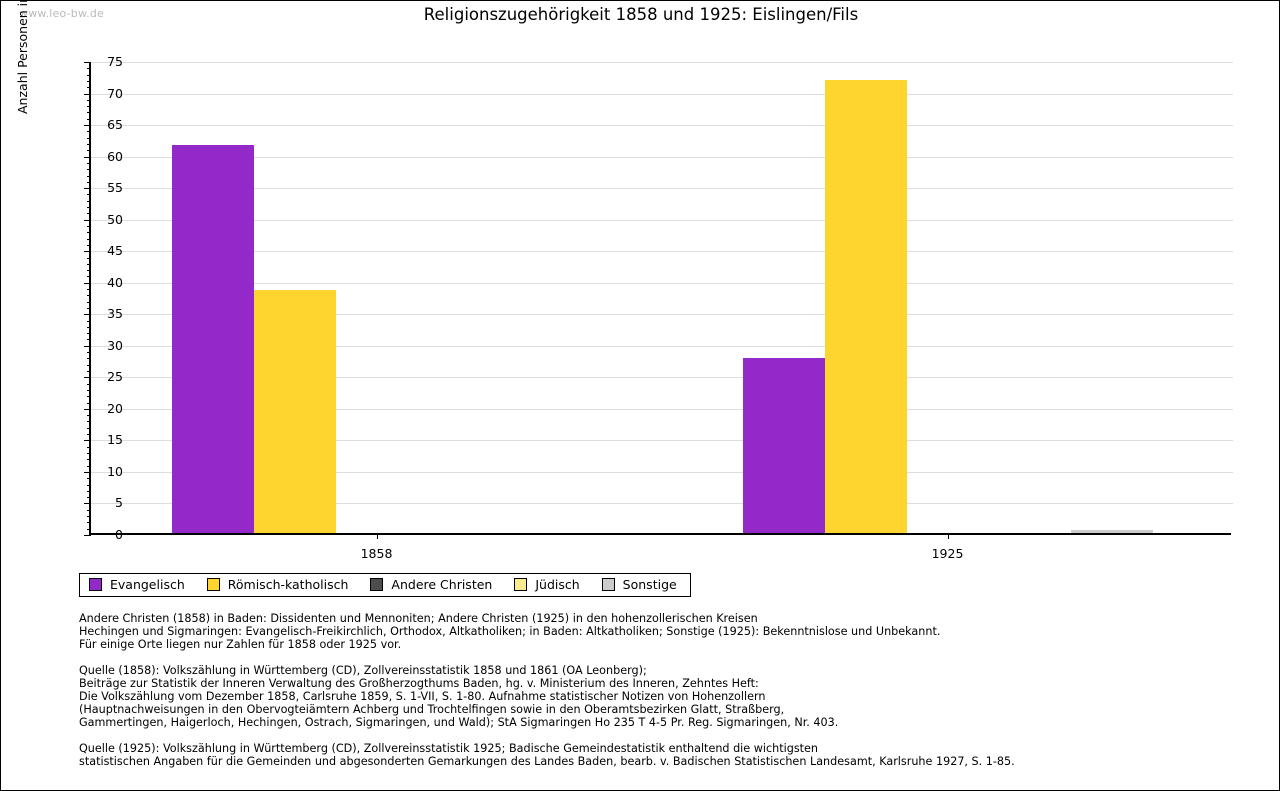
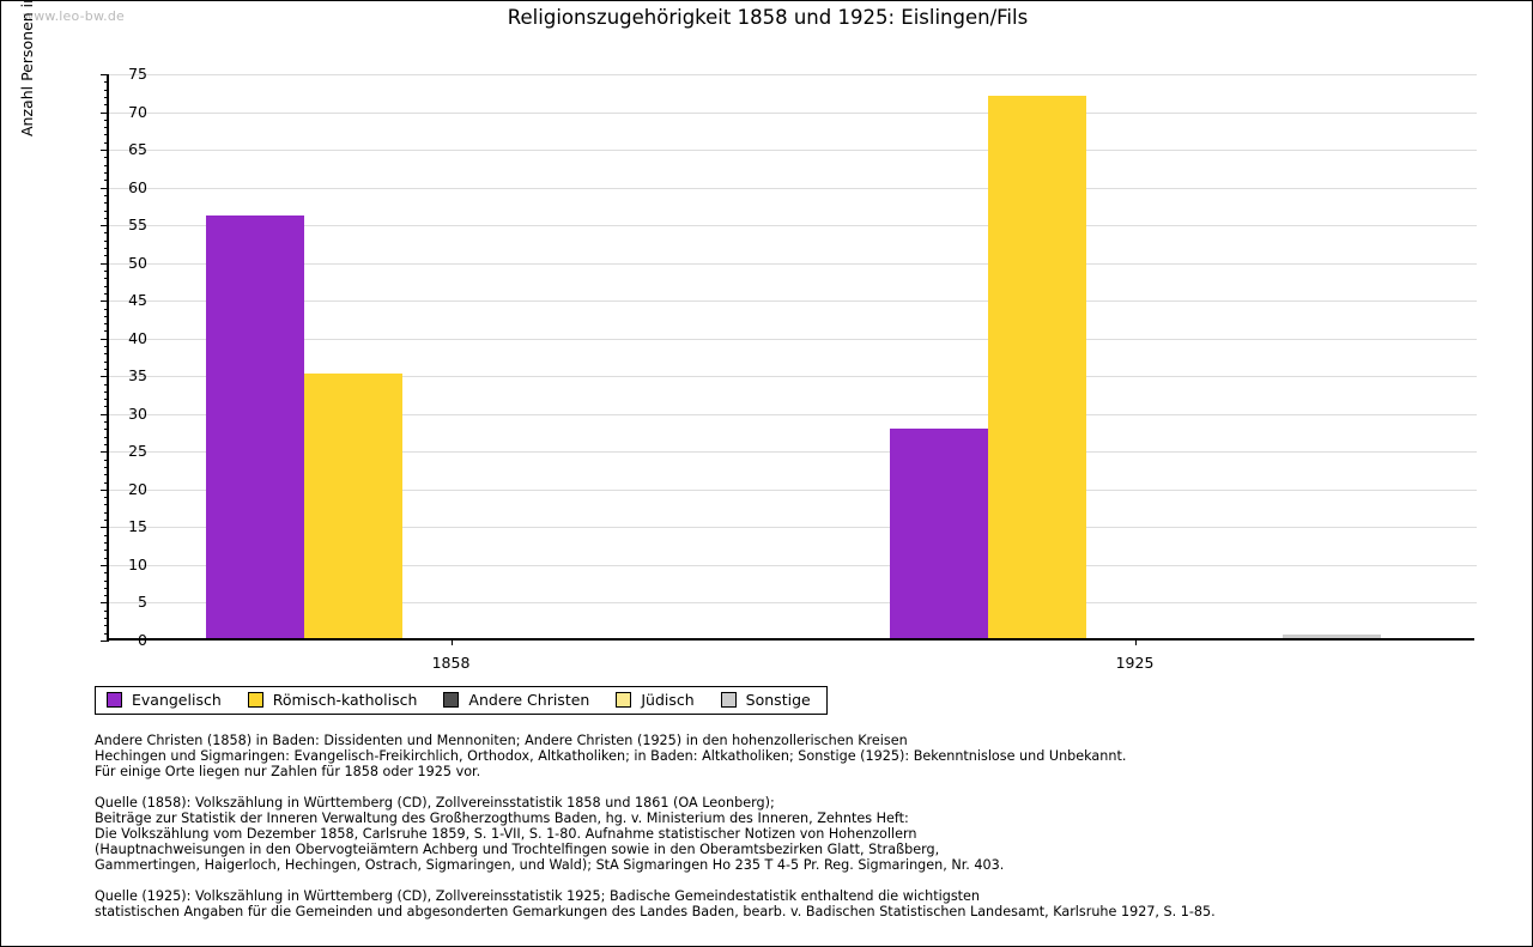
Evangelisch/1858: 62 -> 56
Römisch-katholisch/1858: 39 -> 35
